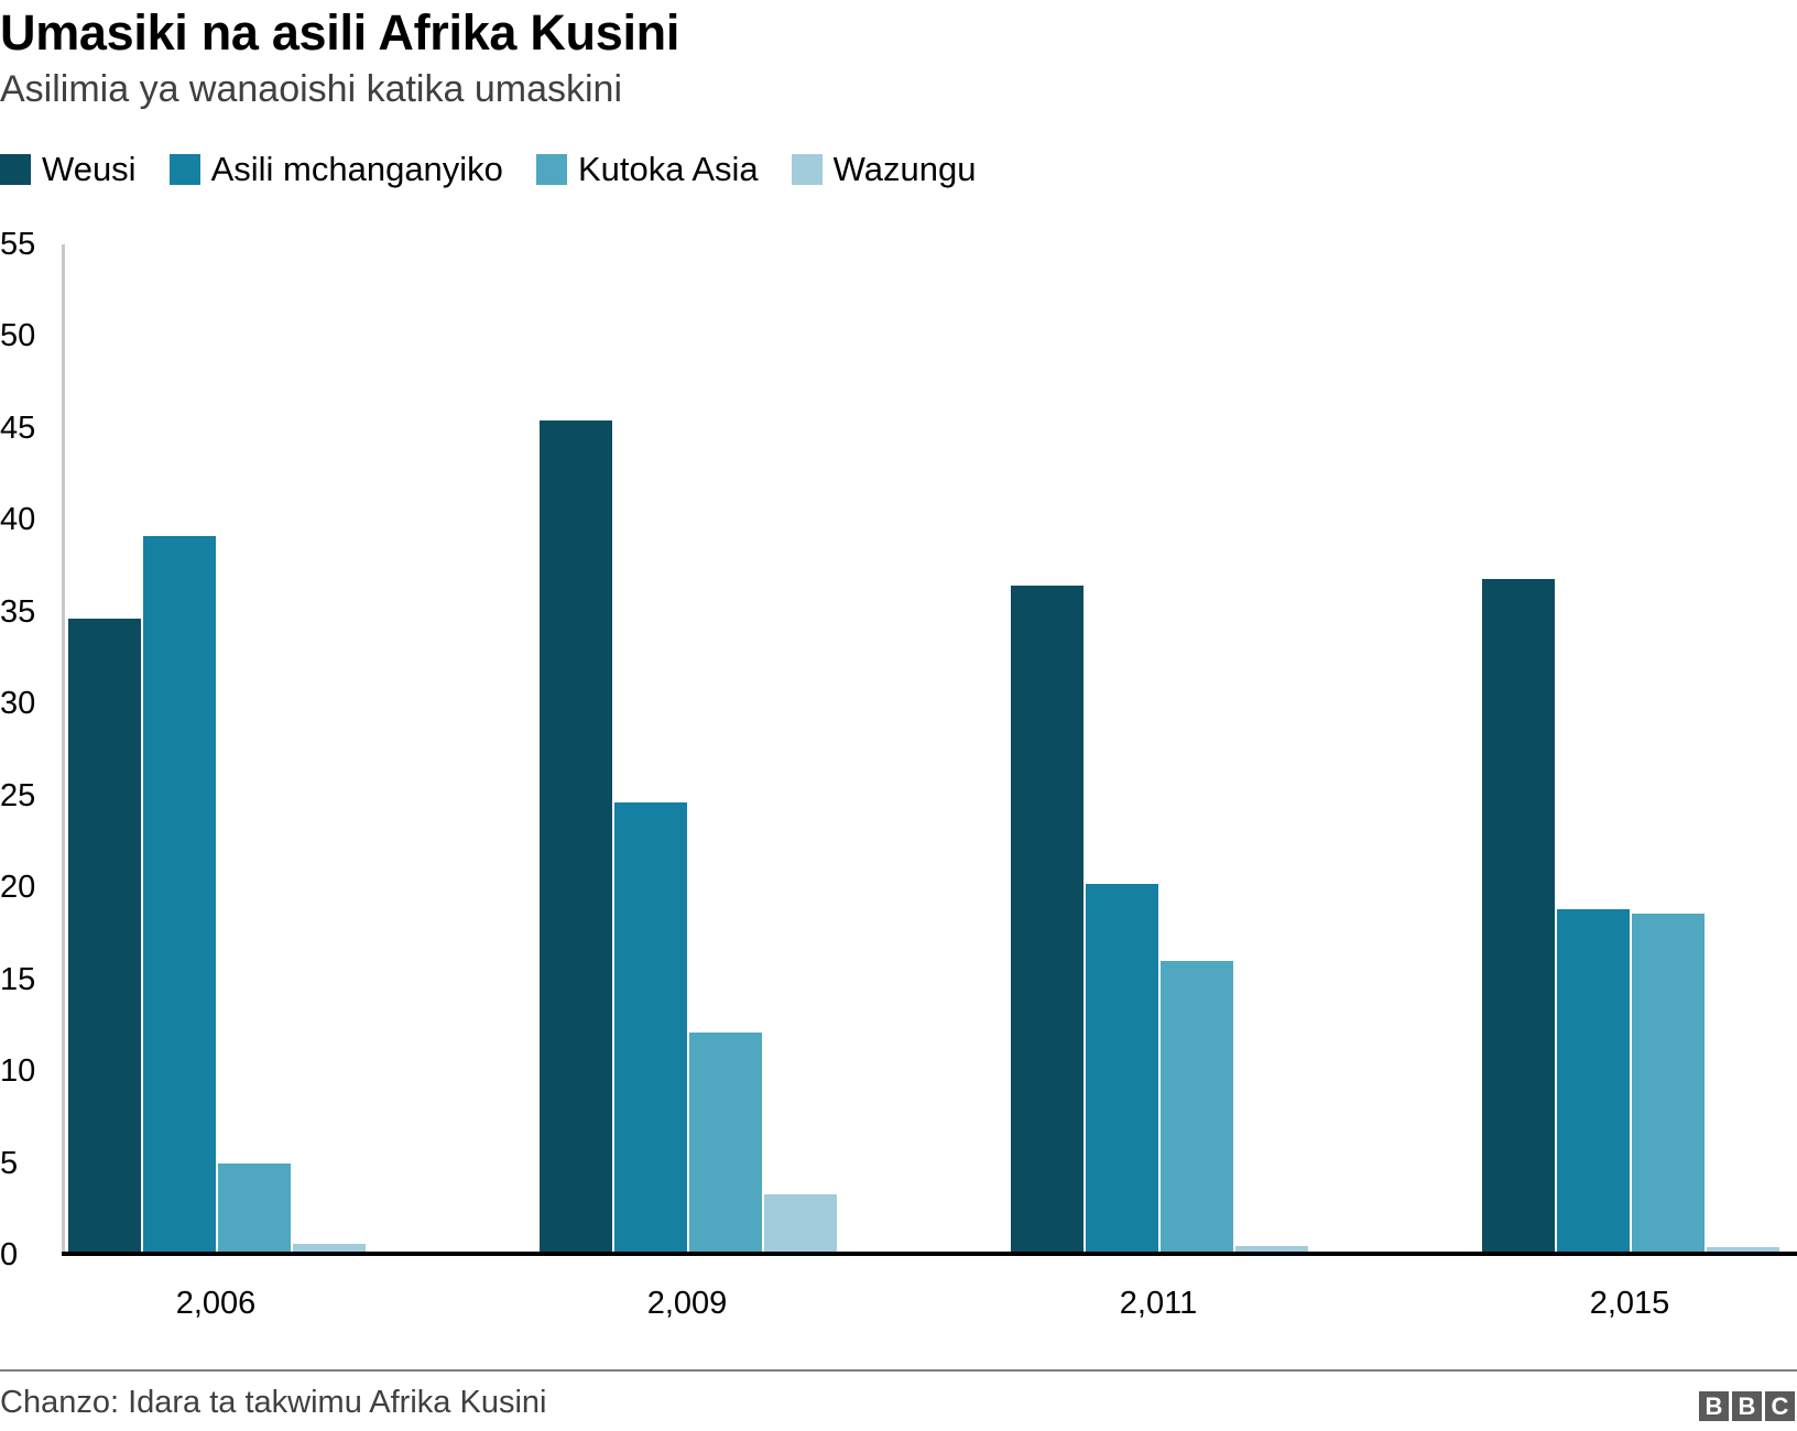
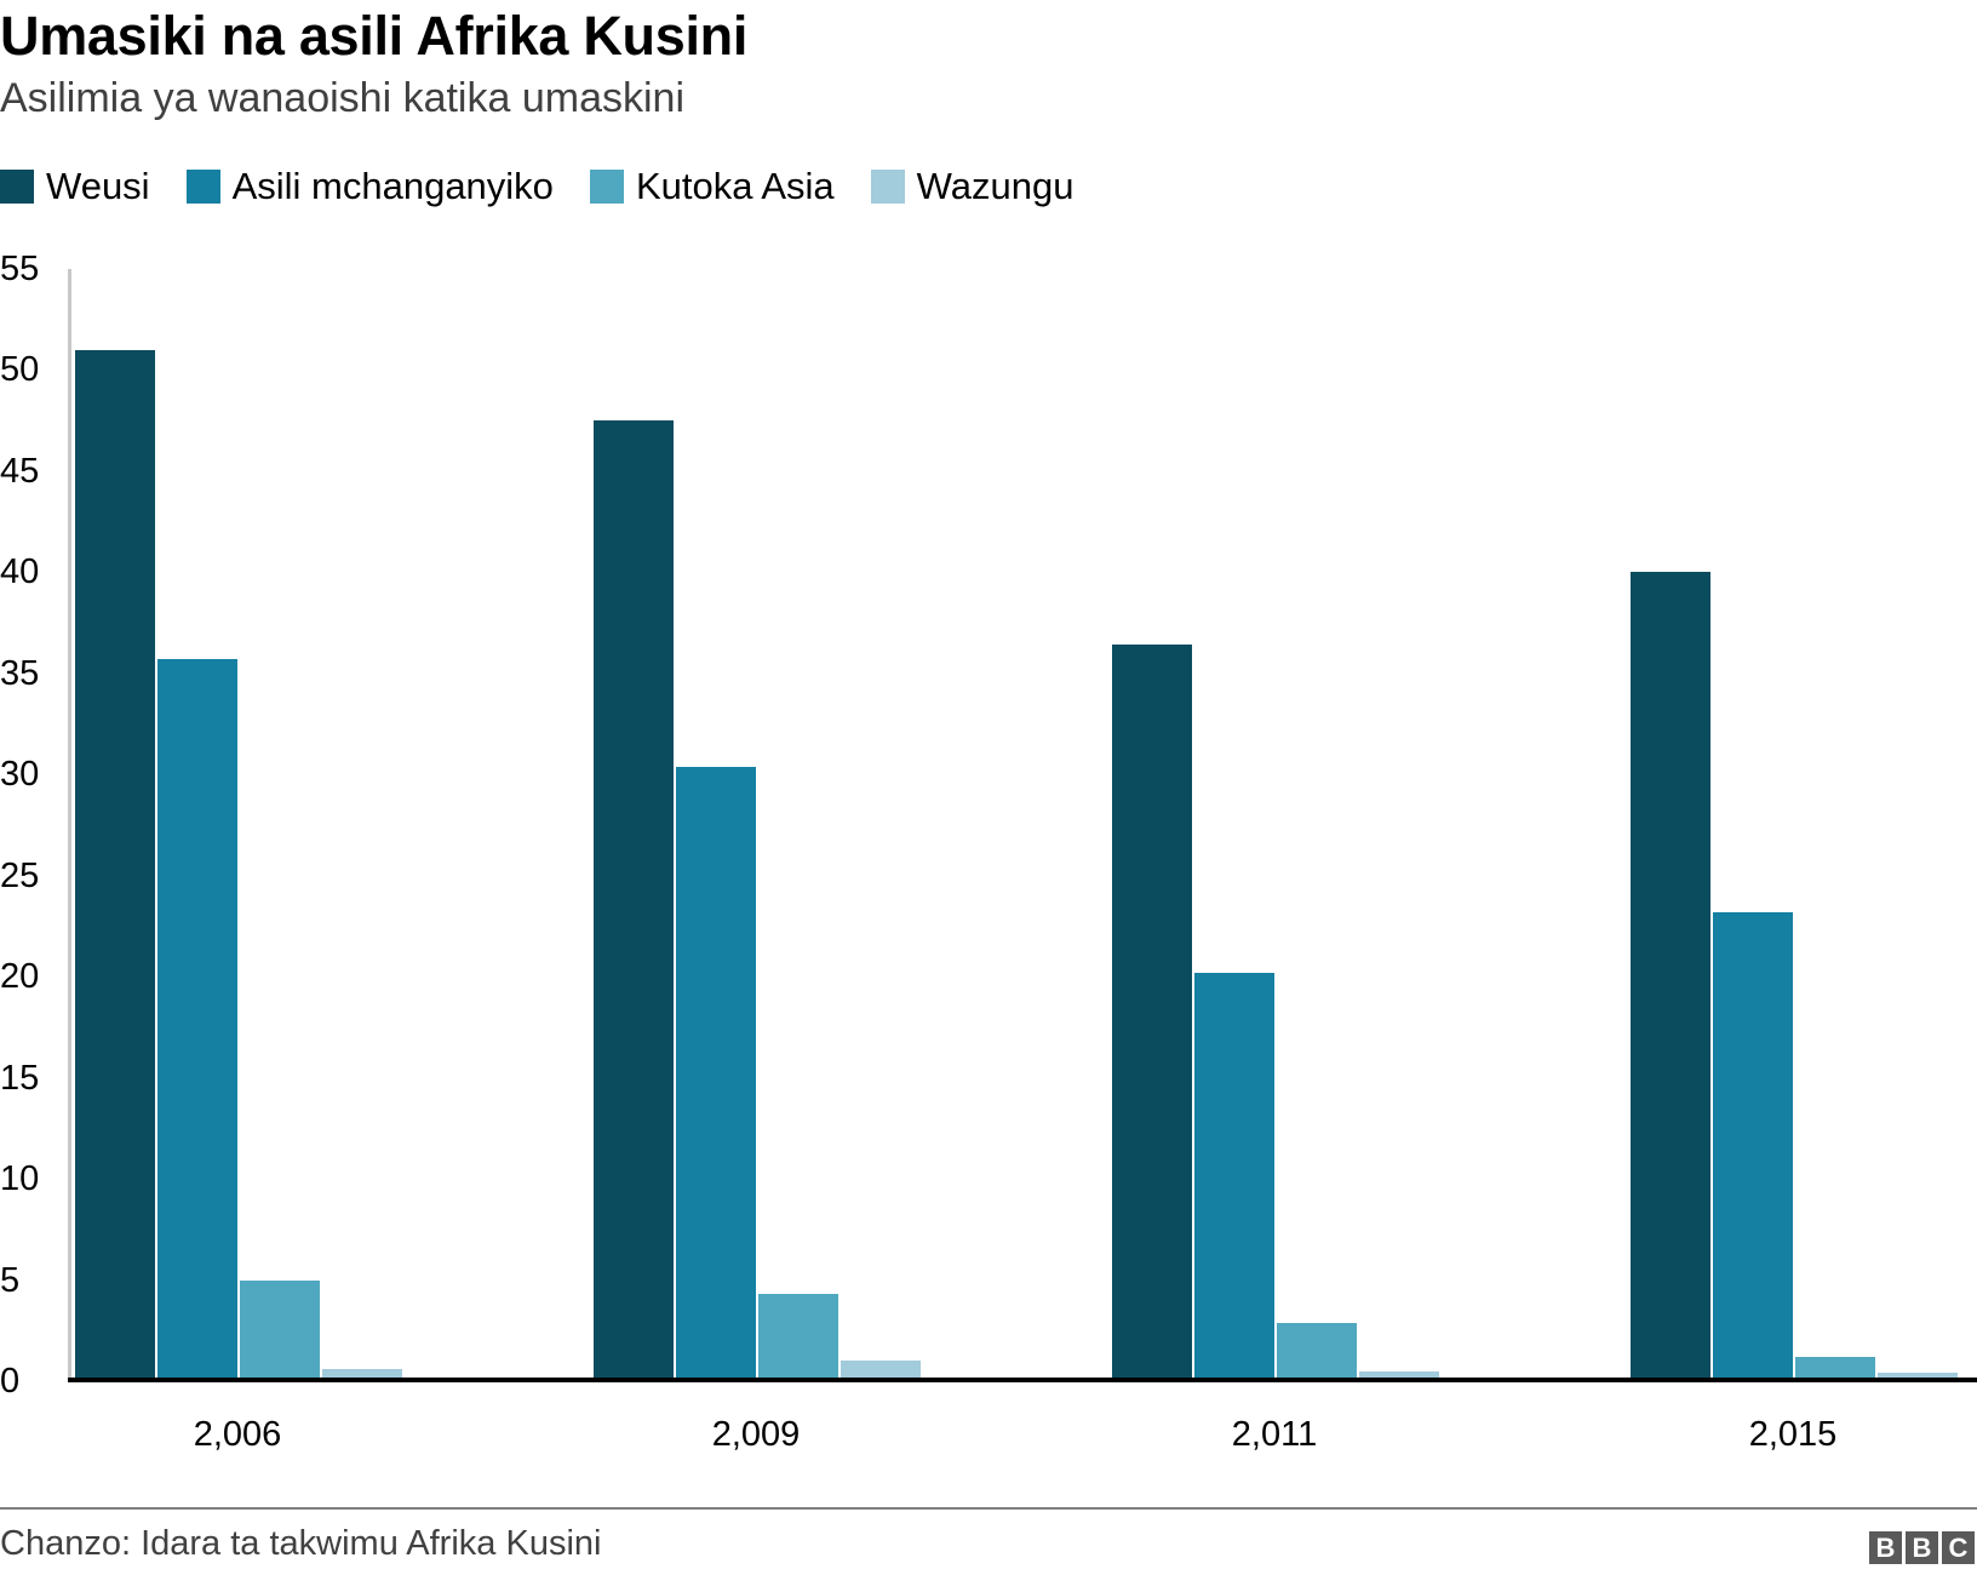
Weusi/2,006: 34.6 -> 51.0
Asili mchanganyiko/2,006: 39.1 -> 35.7
Weusi/2,009: 45.4 -> 47.5
Asili mchanganyiko/2,009: 24.6 -> 30.4
Kutoka Asia/2,009: 12.1 -> 4.3
Wazungu/2,009: 3.3 -> 1.0
Kutoka Asia/2,011: 16.0 -> 2.9
Weusi/2,015: 36.8 -> 40.0
Asili mchanganyiko/2,015: 18.8 -> 23.2
Kutoka Asia/2,015: 18.6 -> 1.2
